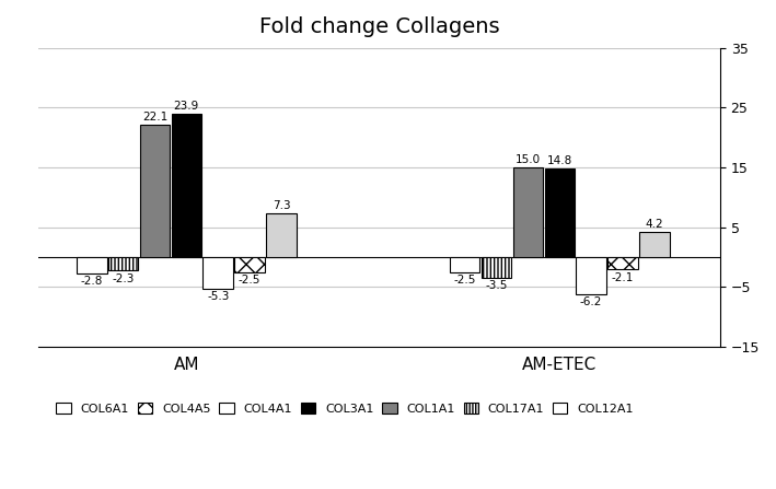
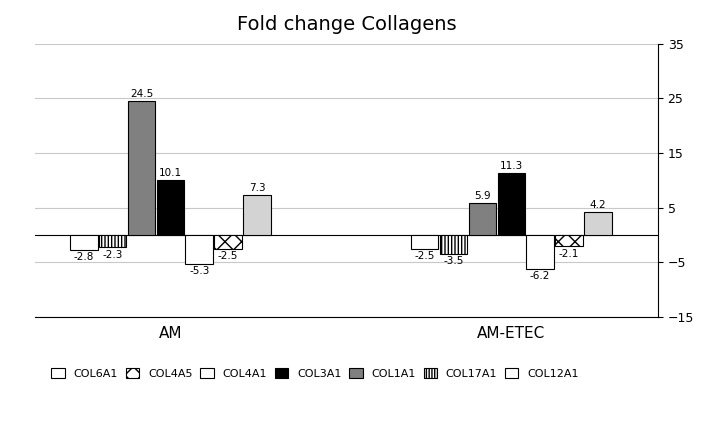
COL1A1/AM: 22.1 -> 24.5
COL3A1/AM: 23.9 -> 10.1
COL1A1/AM-ETEC: 15.0 -> 5.9
COL3A1/AM-ETEC: 14.8 -> 11.3
